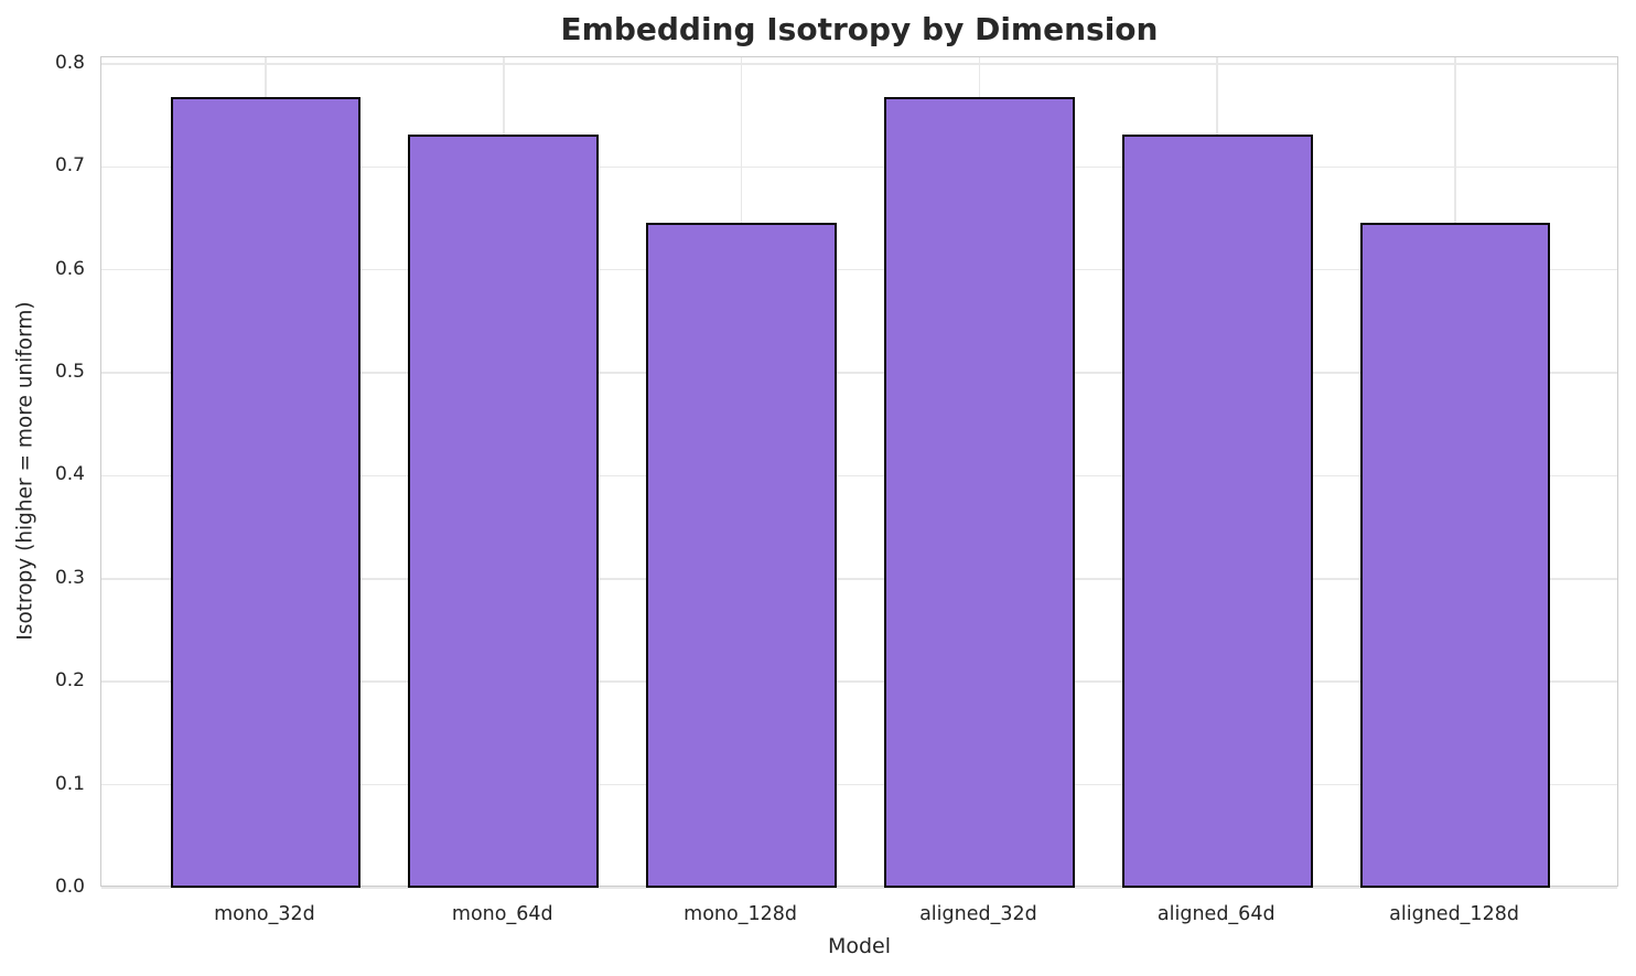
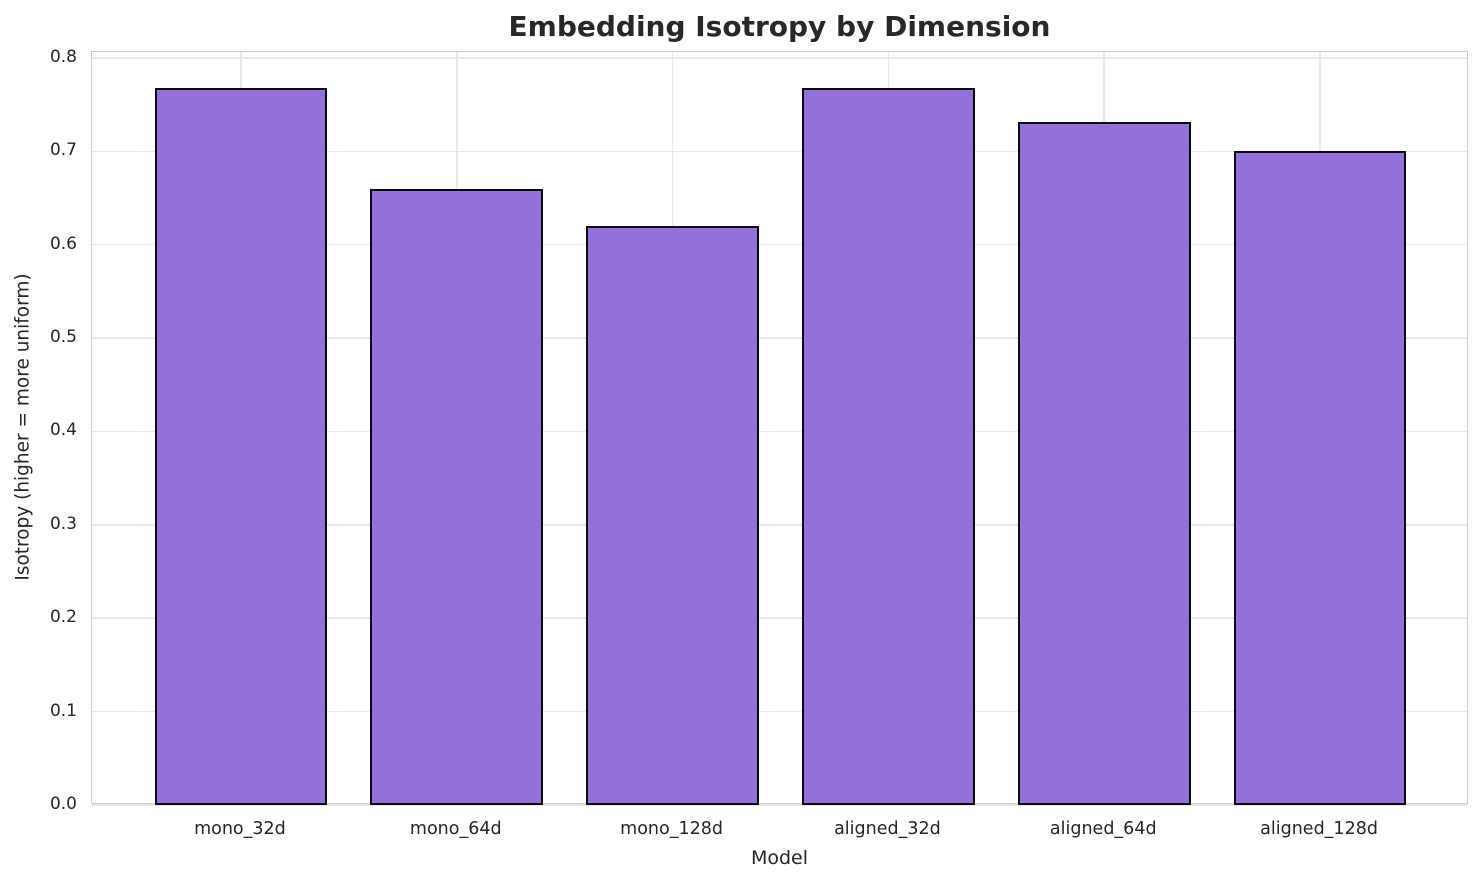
mono_64d: 0.73 -> 0.66
mono_128d: 0.65 -> 0.62
aligned_128d: 0.65 -> 0.70
